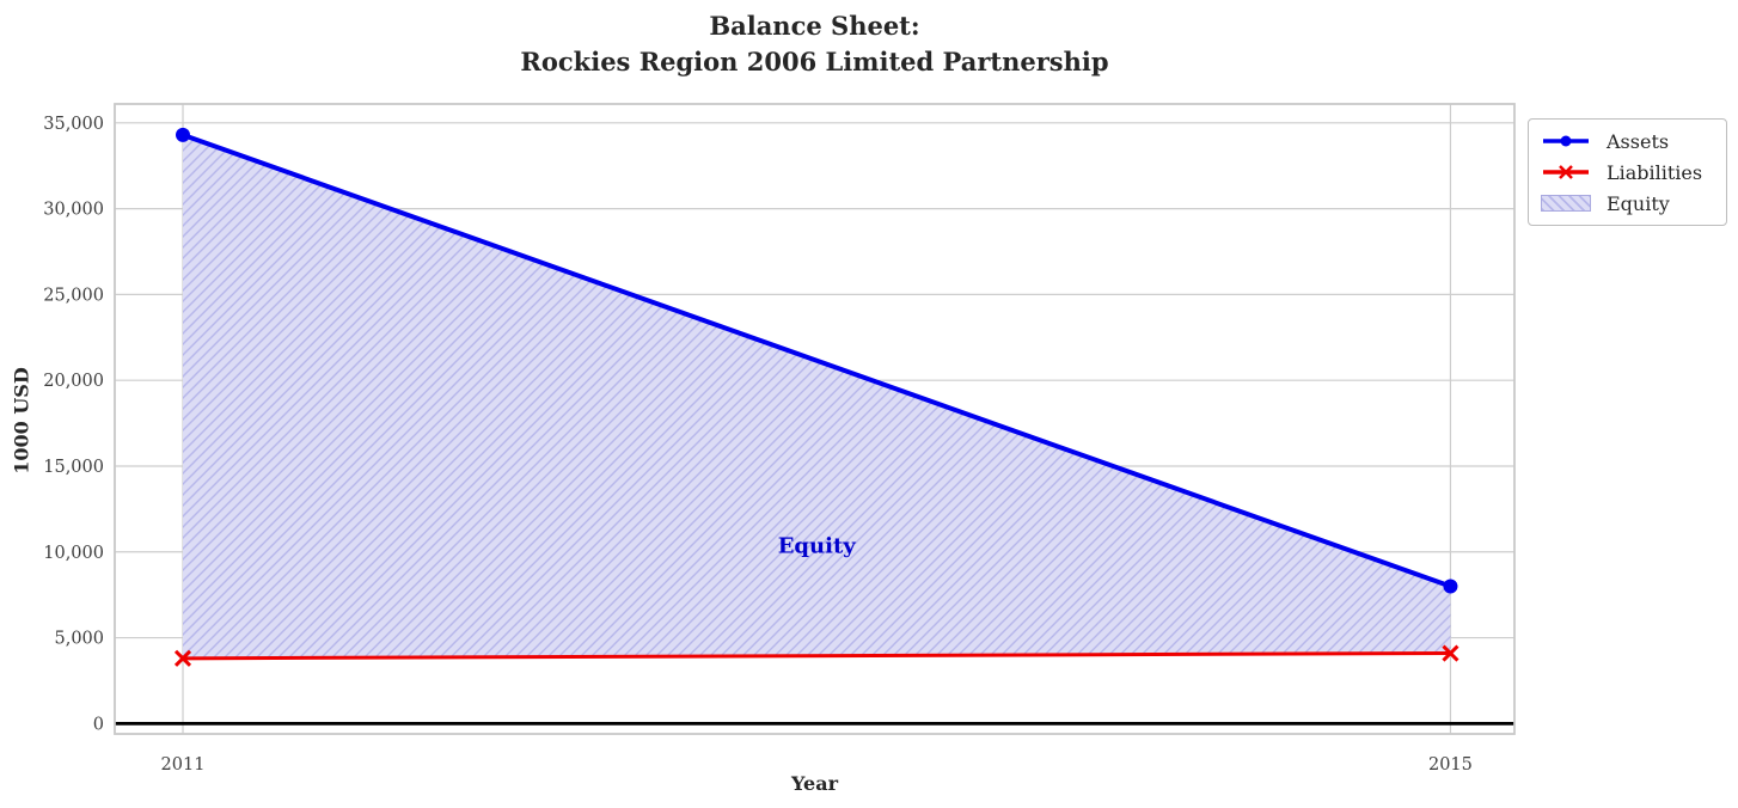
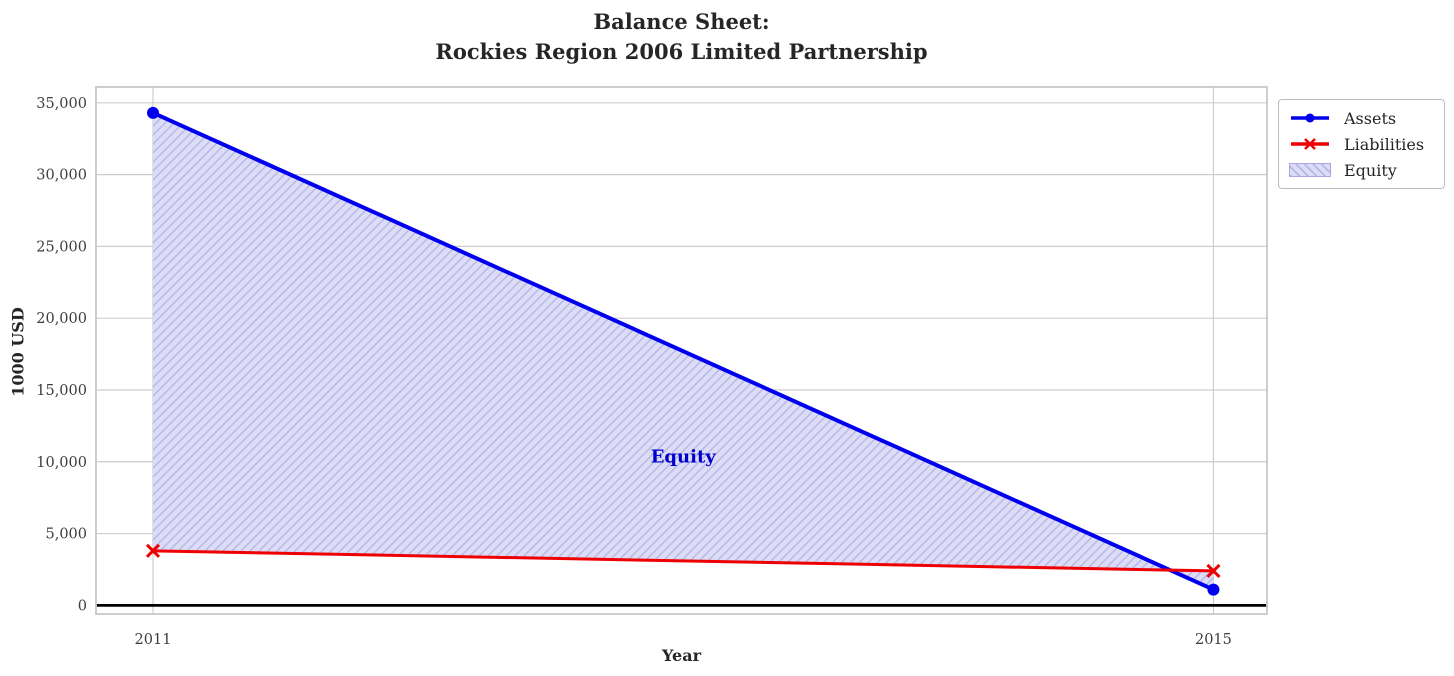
Assets/2015: 8000 -> 1100
Liabilities/2015: 4100 -> 2400
